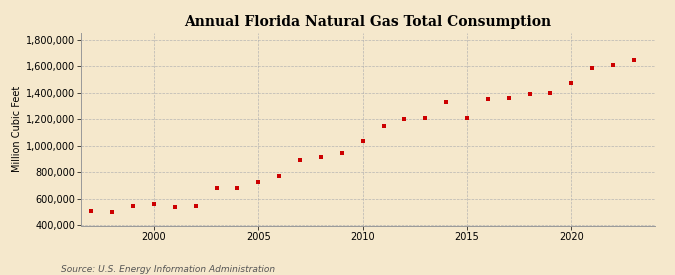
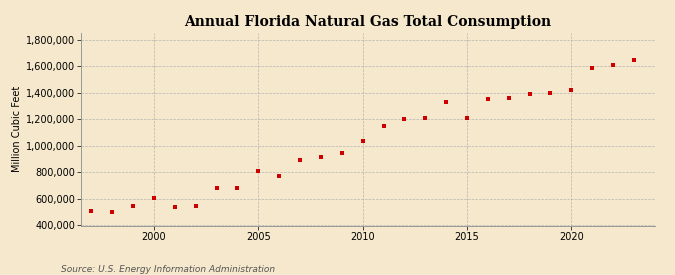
2000: 560,000 -> 610,000
2005: 730,000 -> 810,000
2020: 1,470,000 -> 1,420,000
